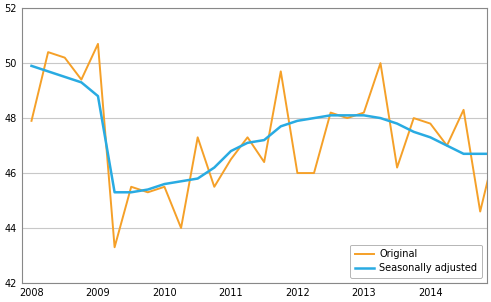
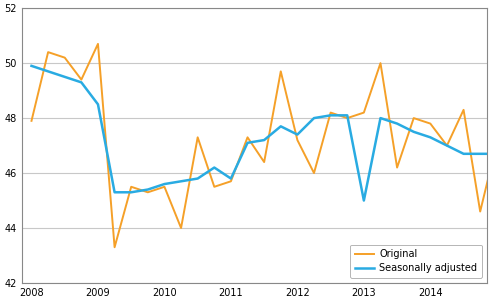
Seasonally adjusted/2009: 48.8 -> 48.5
Original/2011: 46.5 -> 45.7
Seasonally adjusted/2011: 46.8 -> 45.8
Original/2012: 46.0 -> 47.2
Seasonally adjusted/2012: 47.9 -> 47.4
Seasonally adjusted/2013: 48.1 -> 45.0
